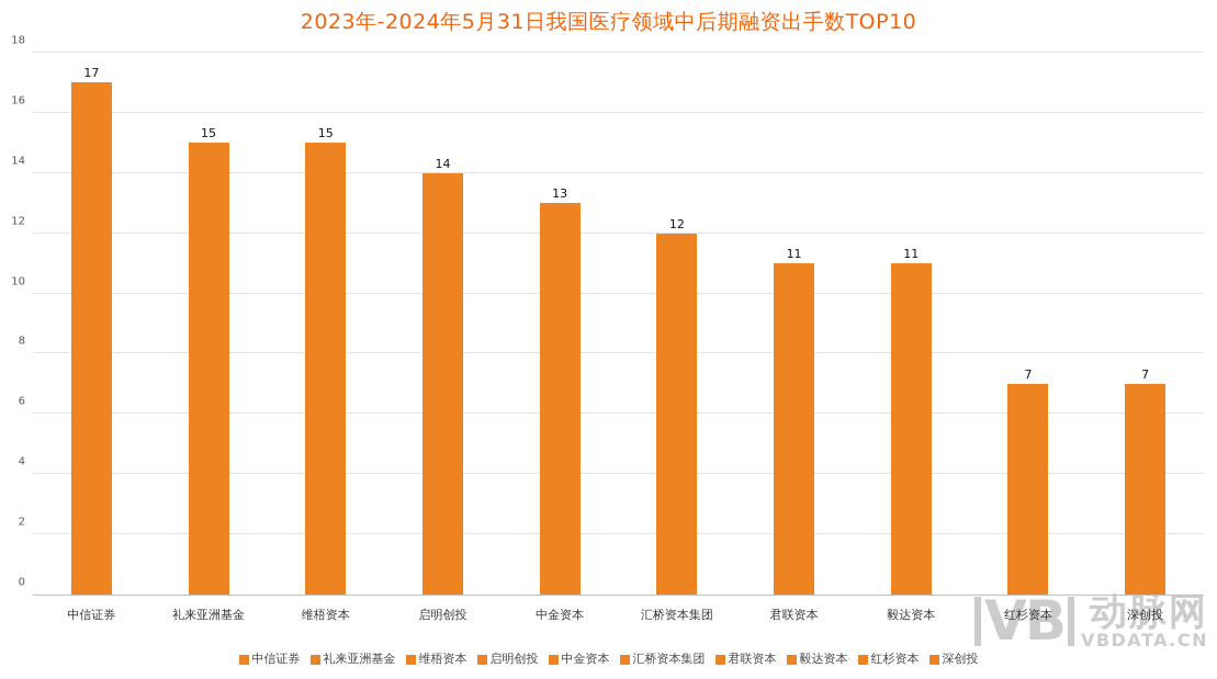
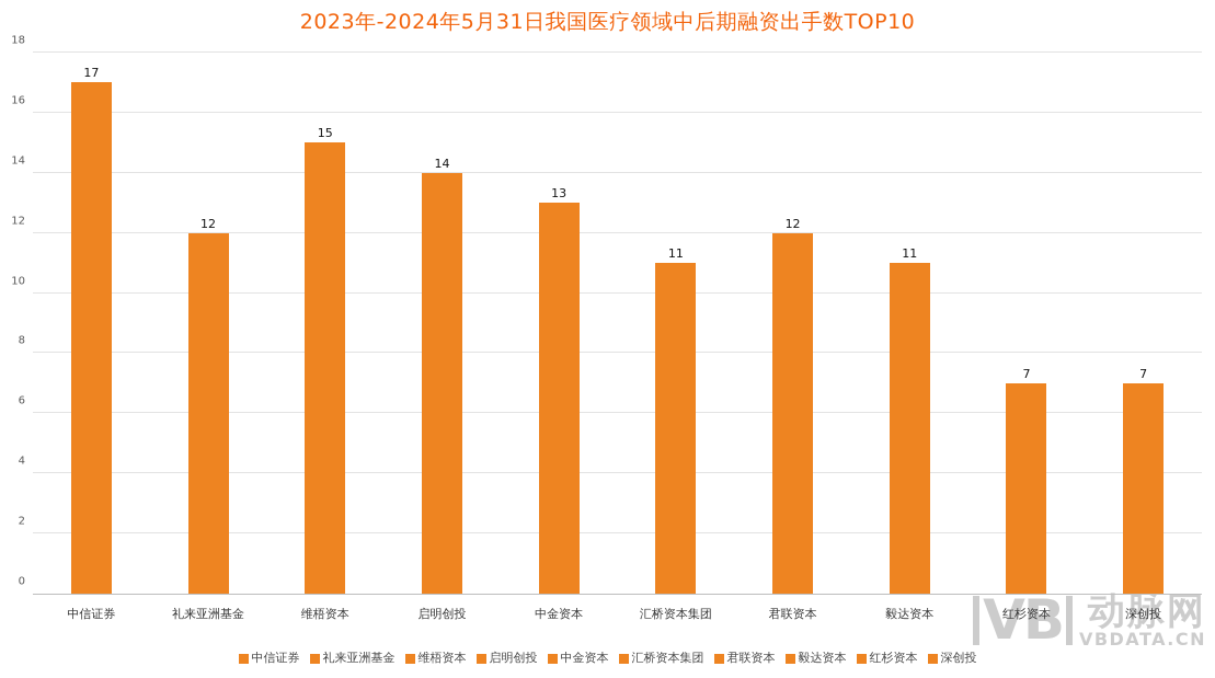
礼来亚洲基金: 15 -> 12
汇桥资本集团: 12 -> 11
君联资本: 11 -> 12
